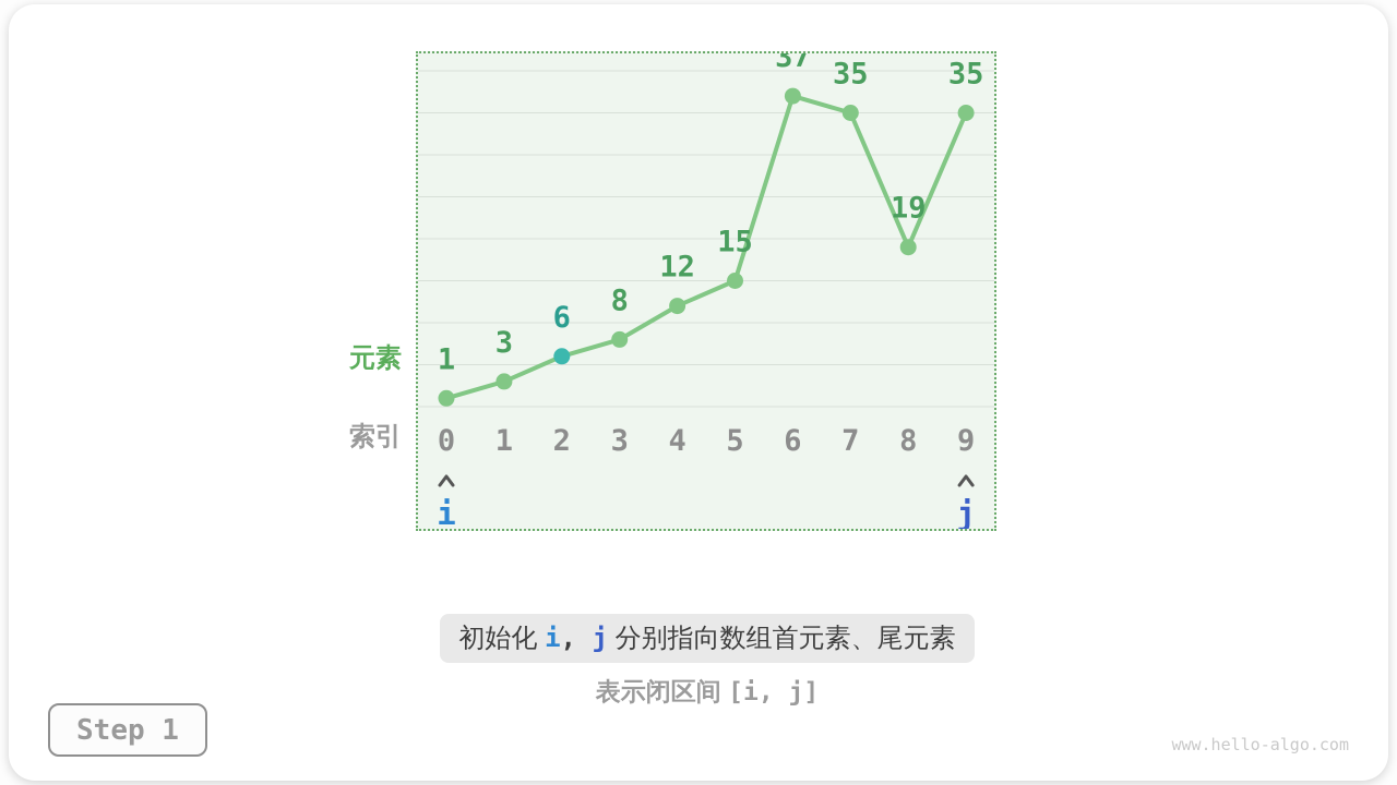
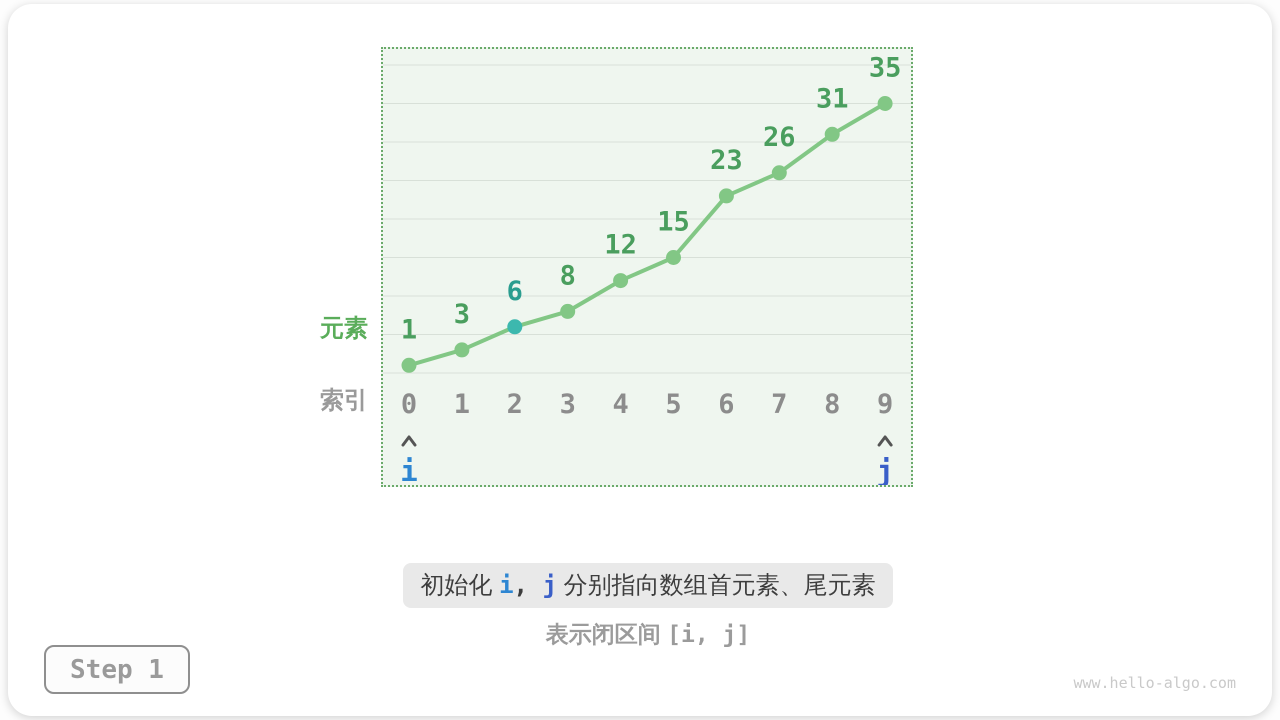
6: 37 -> 23
7: 35 -> 26
8: 19 -> 31
